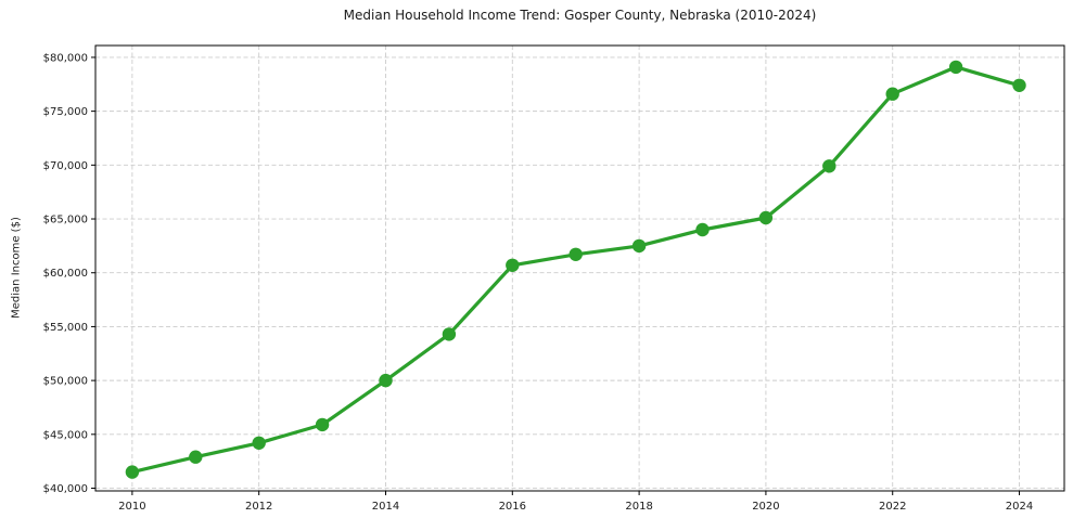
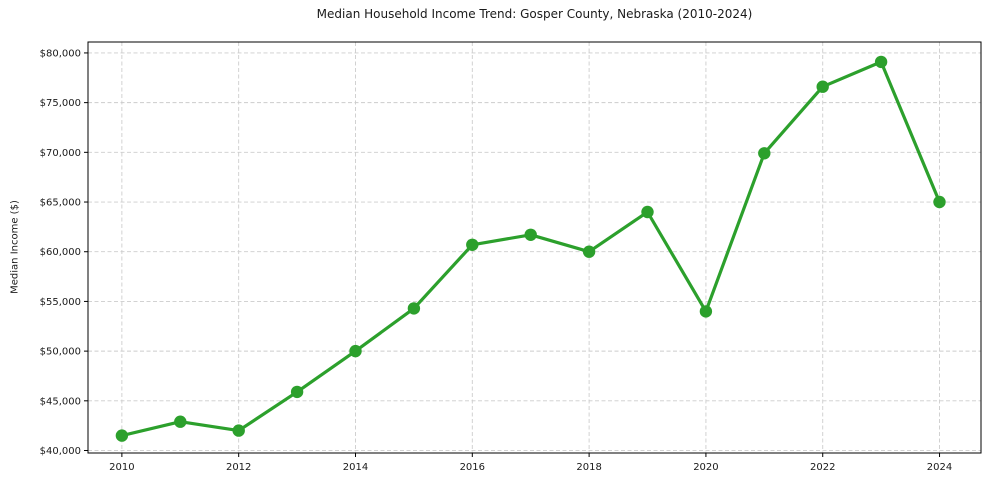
2012: $44000 -> $42000
2018: $62000 -> $60000
2020: $65000 -> $54000
2024: $77000 -> $65000
